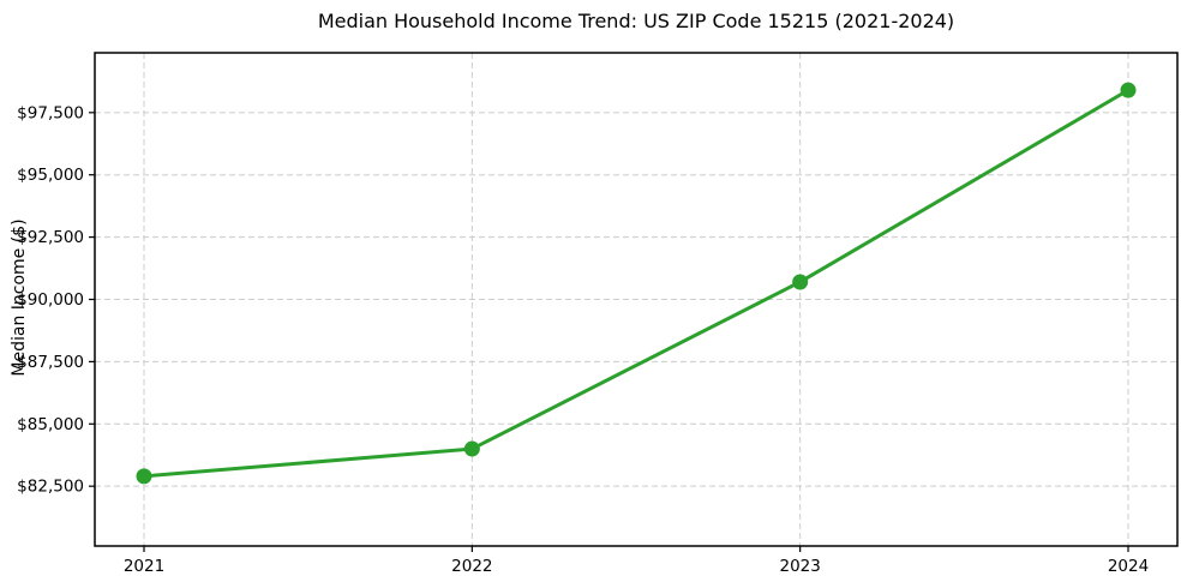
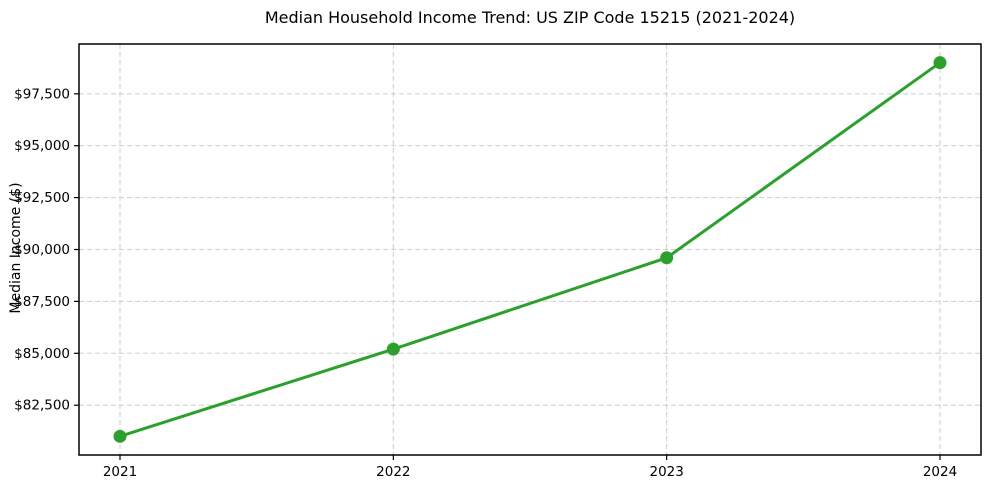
2021: $82900 -> $81000
2022: $84000 -> $85200
2023: $90700 -> $89600
2024: $98400 -> $99000
